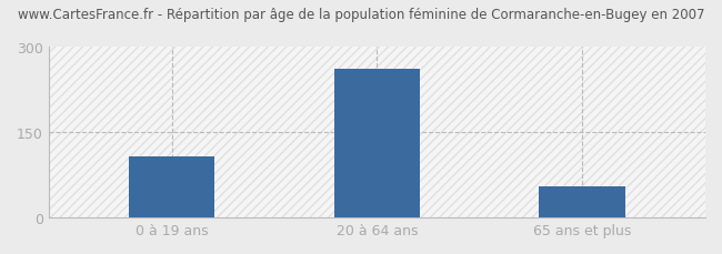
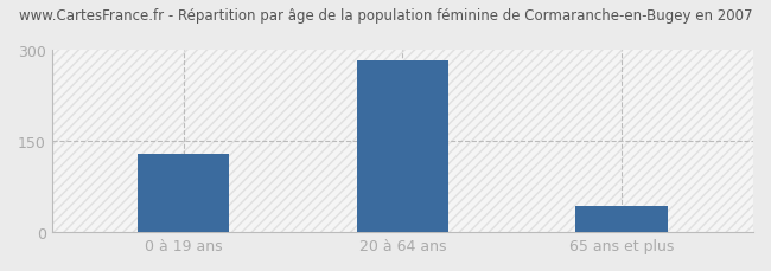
0 à 19 ans: 107 -> 128
20 à 64 ans: 262 -> 282
65 ans et plus: 55 -> 44
